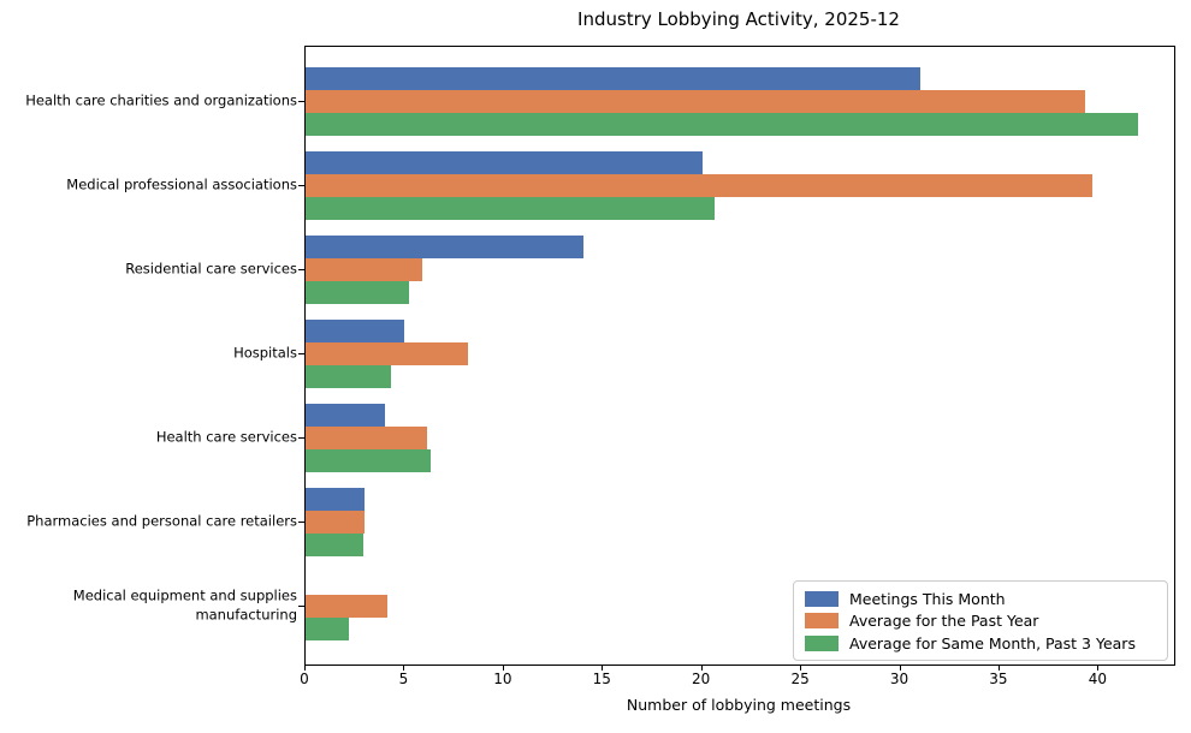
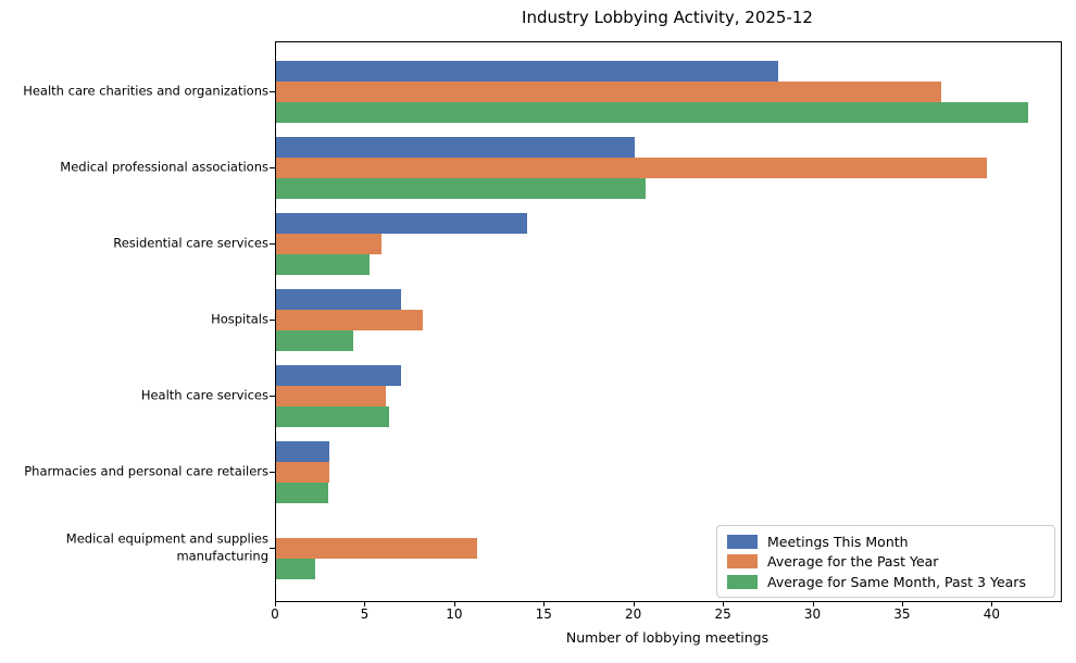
Meetings This Month/Health care charities and organizations: 31 -> 28
Average for the Past Year/Health care charities and organizations: 39.3 -> 37.1
Meetings This Month/Hospitals: 5 -> 7
Meetings This Month/Health care services: 4 -> 7
Average for the Past Year/Medical equipment and supplies manufacturing: 4.1 -> 11.2
